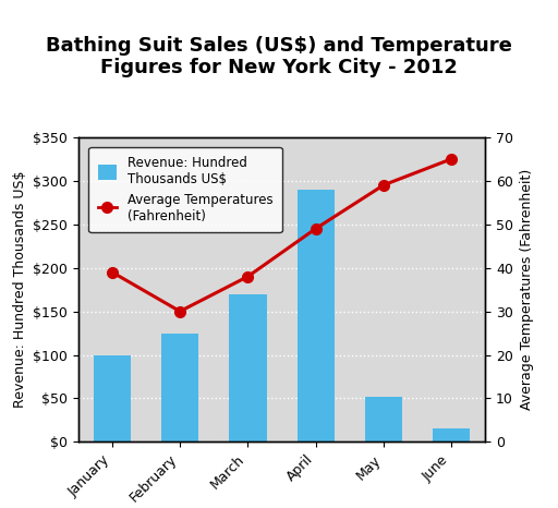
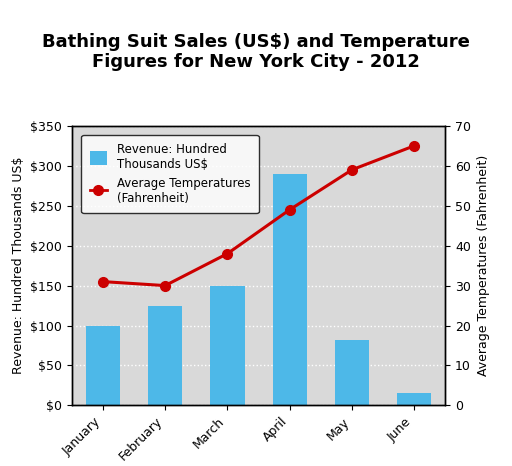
Average Temperatures (Fahrenheit)/January: 39 -> 31
Revenue: Hundred Thousands US$/March: $170 -> $150
Revenue: Hundred Thousands US$/May: $52 -> $82
